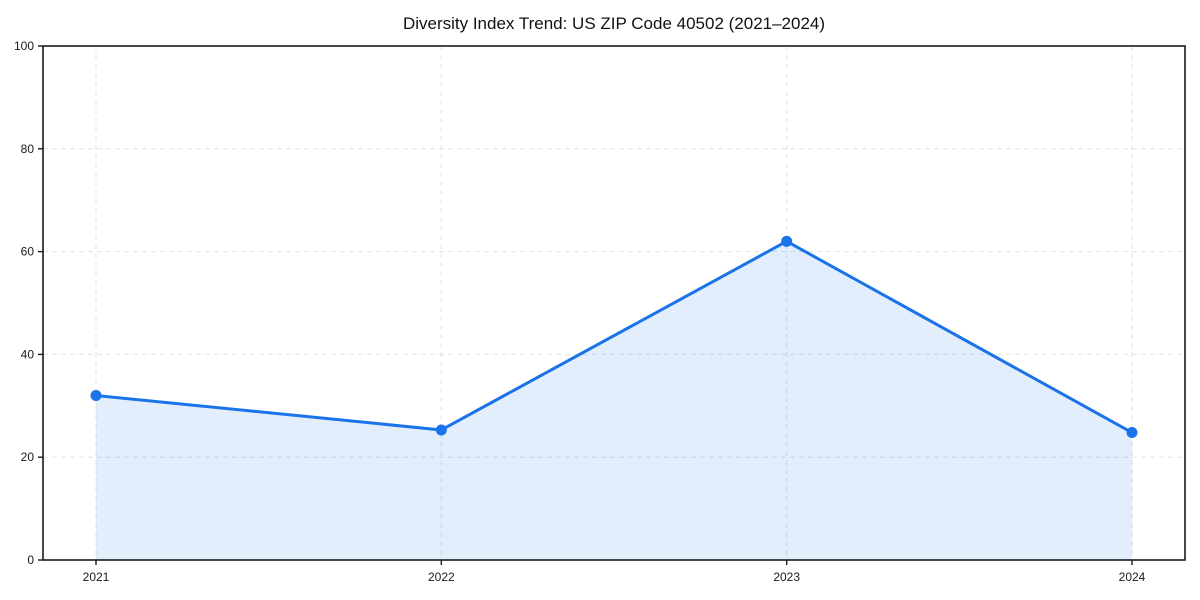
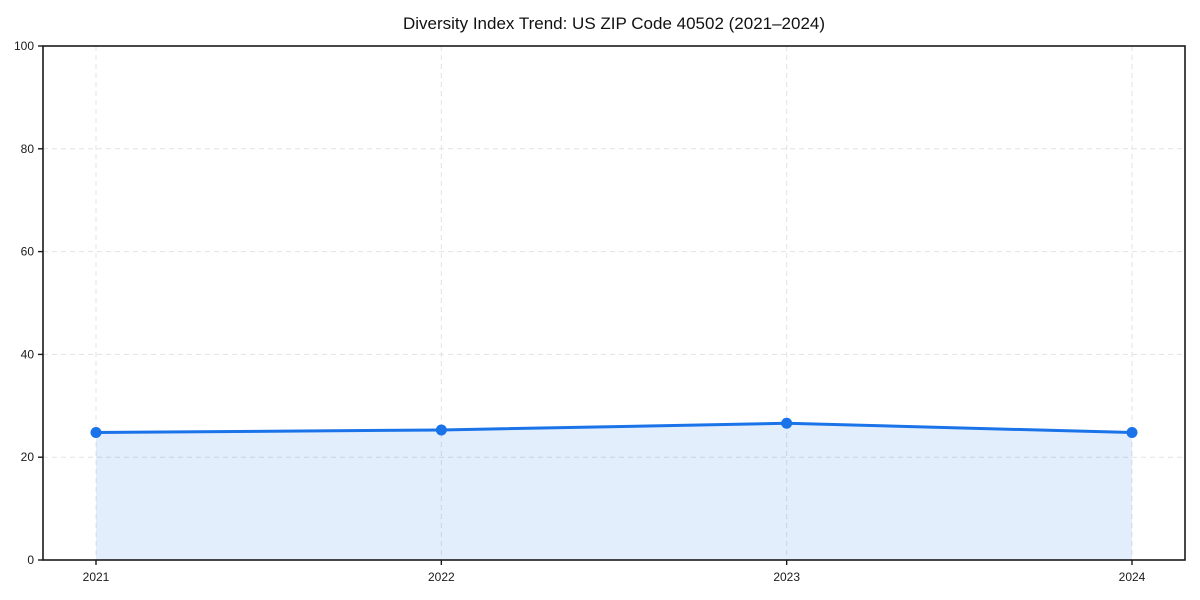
2021: 32 -> 25
2023: 62 -> 27
